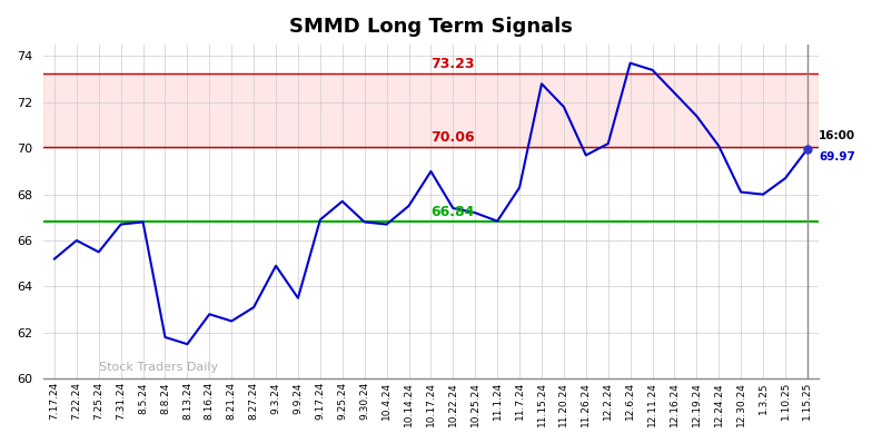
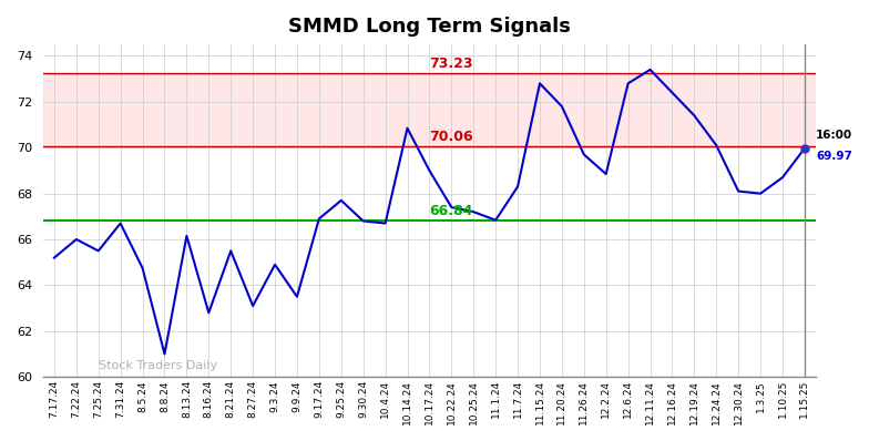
8.5.24: 66.80 -> 64.75
8.8.24: 61.80 -> 61.00
8.13.24: 61.50 -> 66.15
8.21.24: 62.50 -> 65.50
10.14.24: 67.50 -> 70.85
12.2.24: 70.20 -> 68.85
12.6.24: 73.70 -> 72.80
